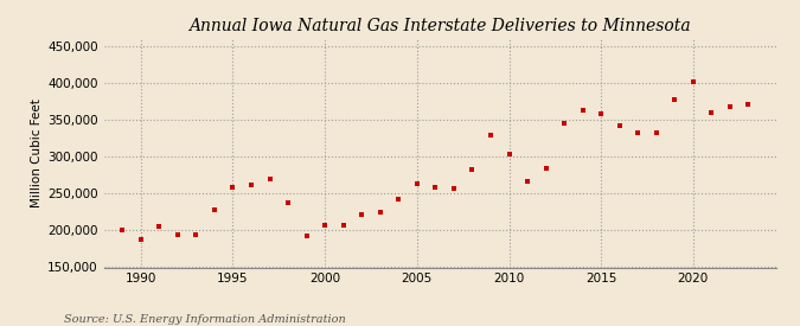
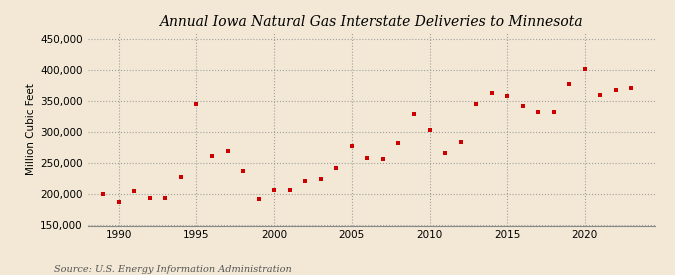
1995: 258,000 -> 346,000
2005: 263,000 -> 278,000
